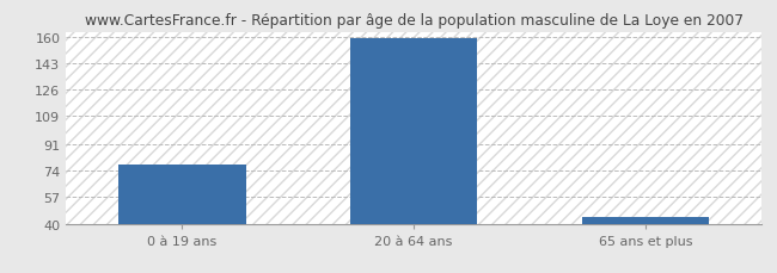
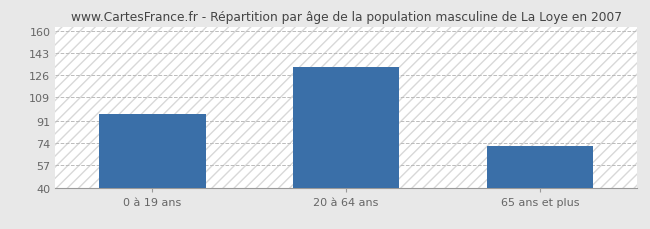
0 à 19 ans: 78 -> 96
20 à 64 ans: 159 -> 132
65 ans et plus: 44 -> 72
